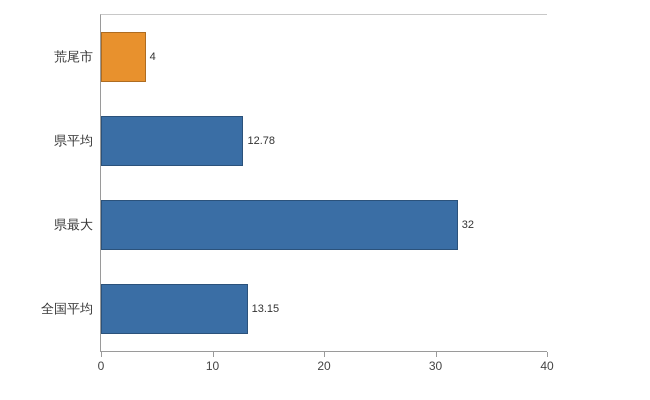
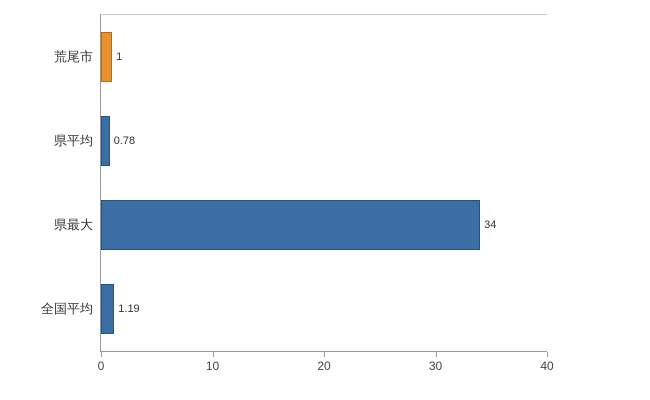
荒尾市: 4 -> 1
県平均: 12.78 -> 0.78
県最大: 32 -> 34
全国平均: 13.15 -> 1.19
